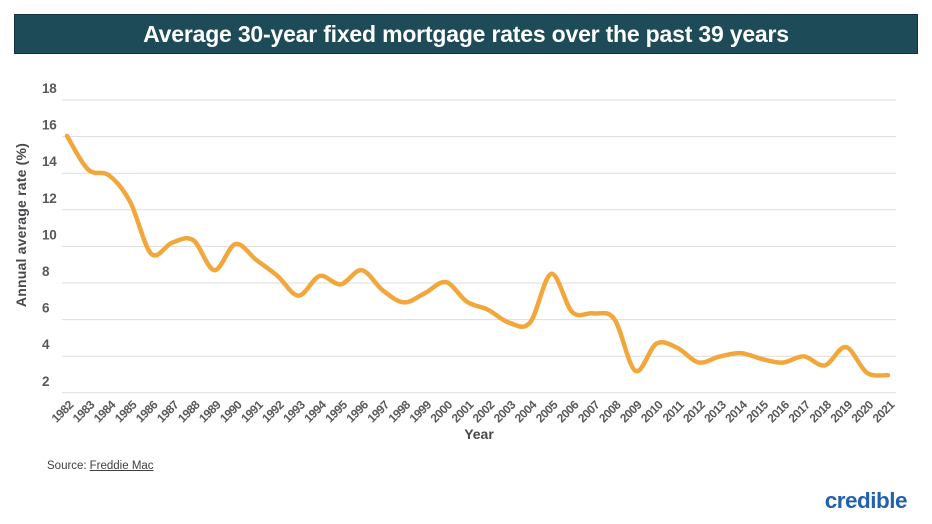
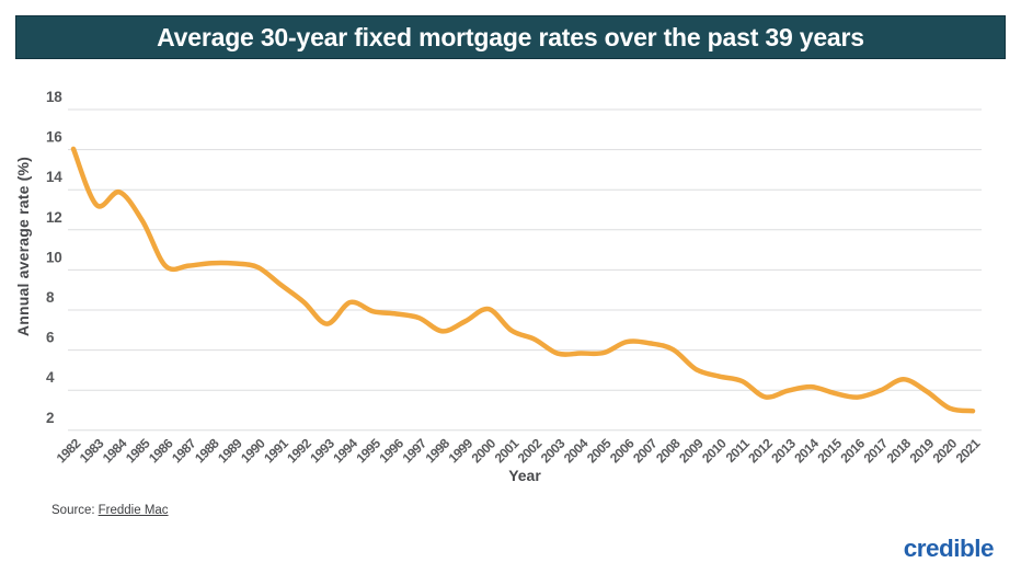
1983: 14.2 -> 13.2
1986: 9.6 -> 10.2
1989: 8.7 -> 10.3
1996: 8.7 -> 7.8
2005: 8.5 -> 5.9
2009: 3.2 -> 5.0
2018: 3.5 -> 4.5
2019: 4.5 -> 3.9
